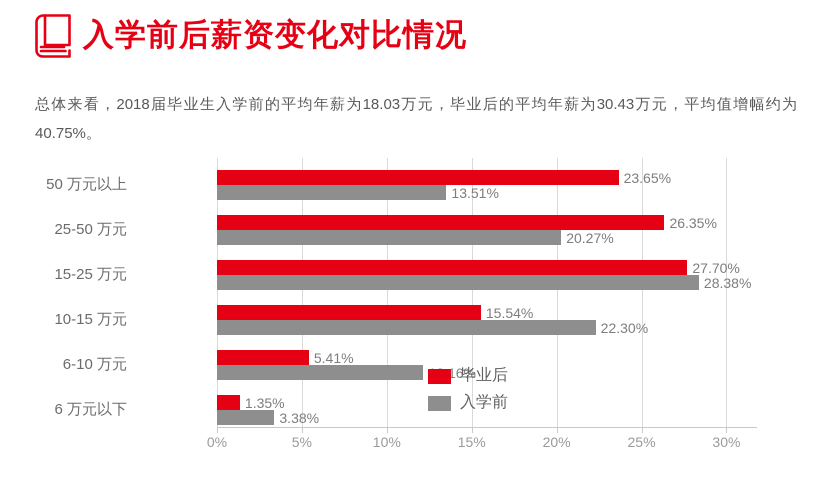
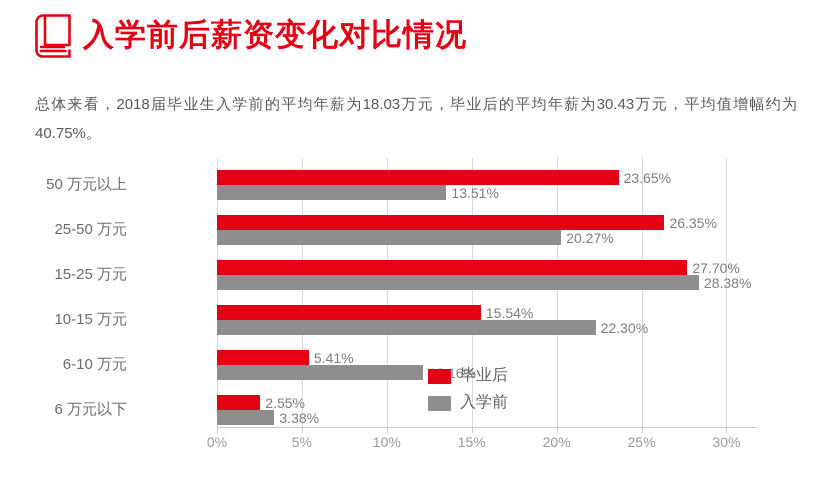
毕业后/6 万元以下: 1.35% -> 2.55%
